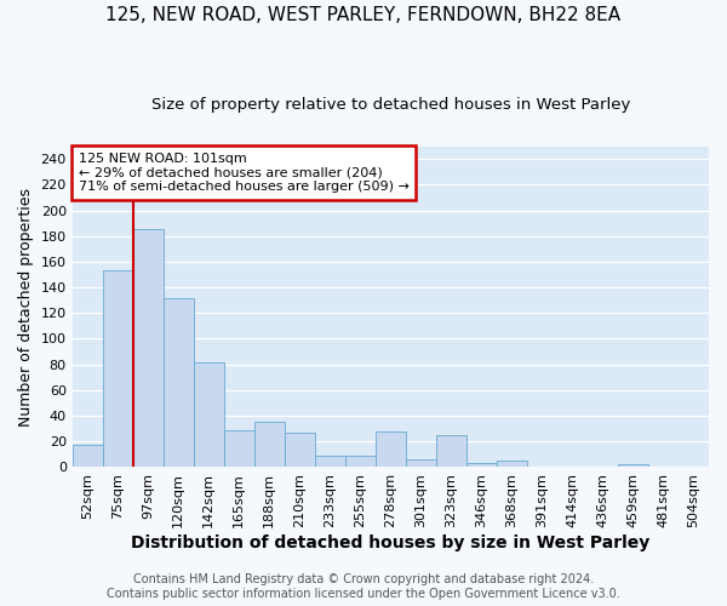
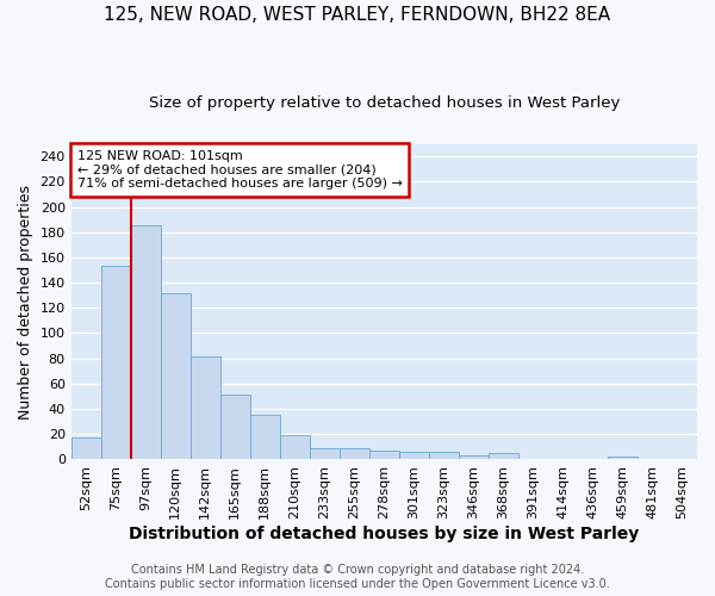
165sqm: 29 -> 51
210sqm: 27 -> 19
278sqm: 28 -> 7
323sqm: 25 -> 6
